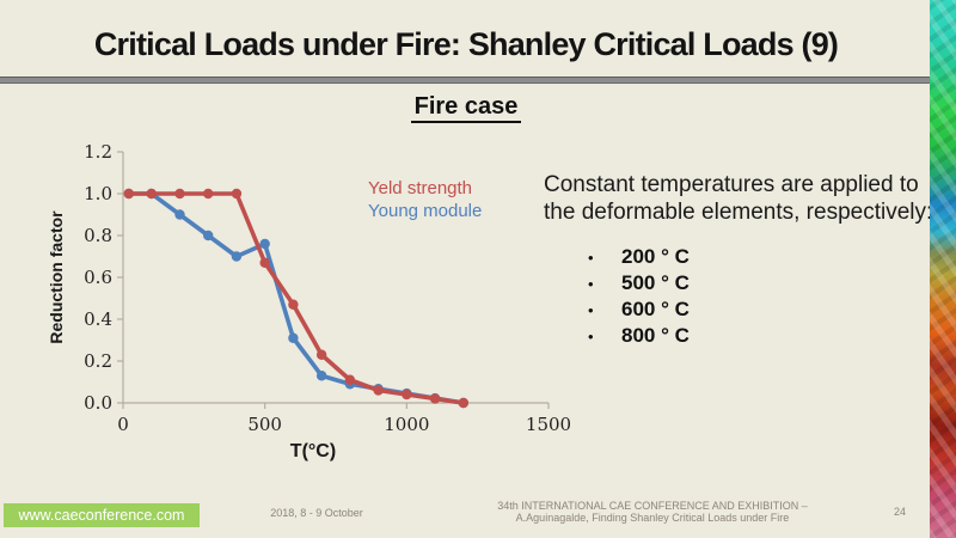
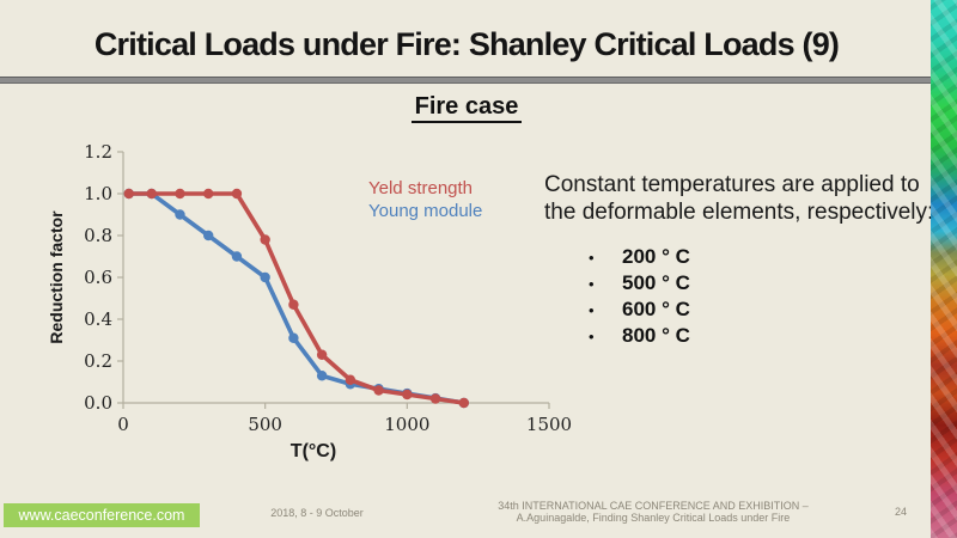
Yeld strength/500: 0.67 -> 0.78
Young module/500: 0.76 -> 0.60
